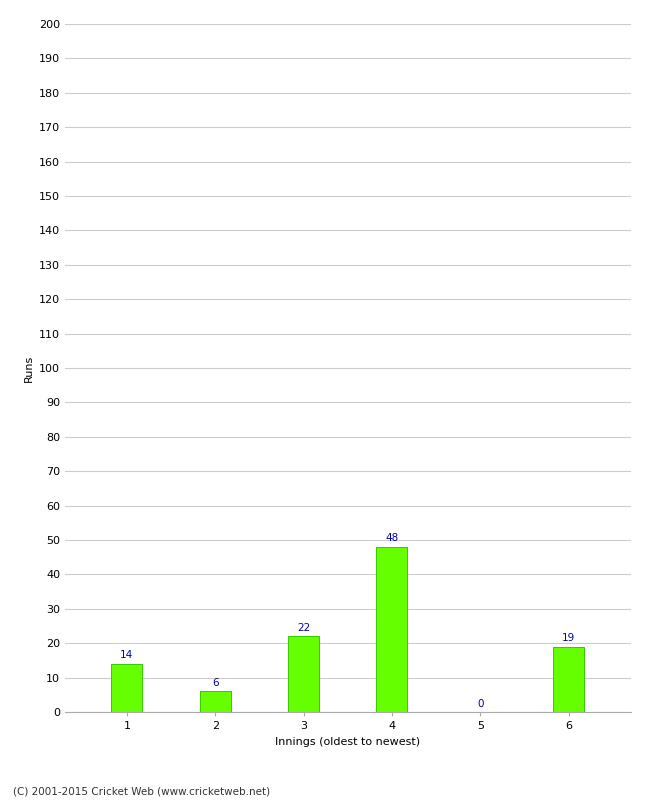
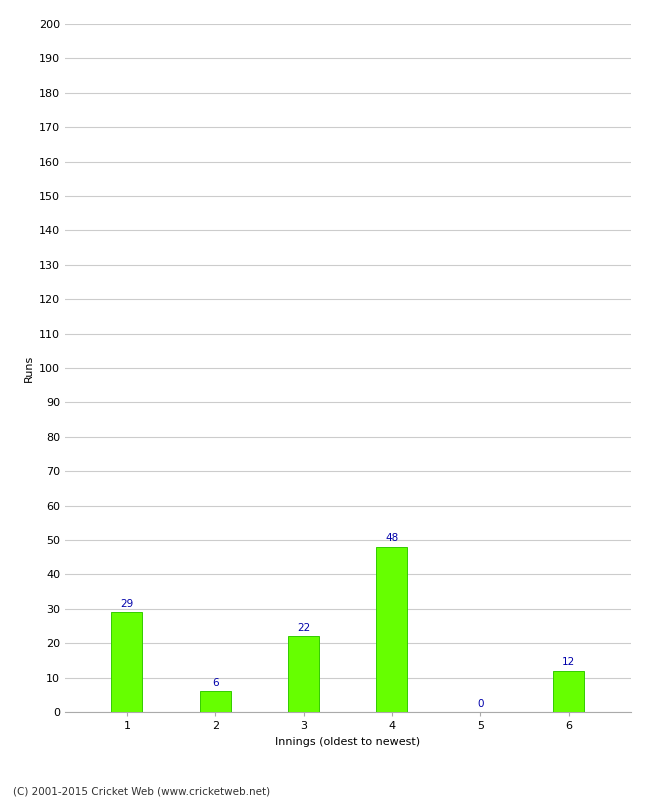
1: 14 -> 29
6: 19 -> 12
